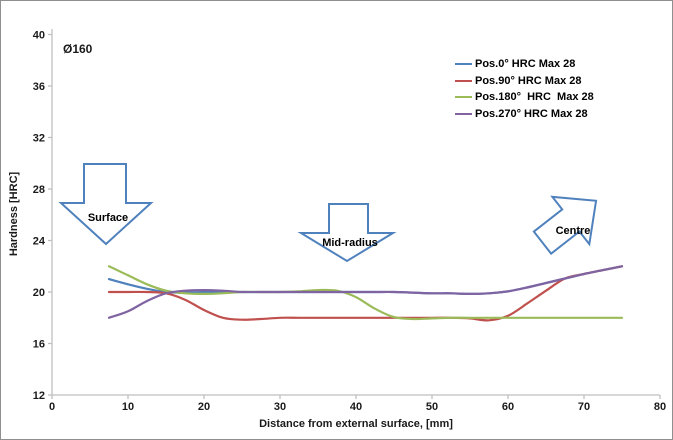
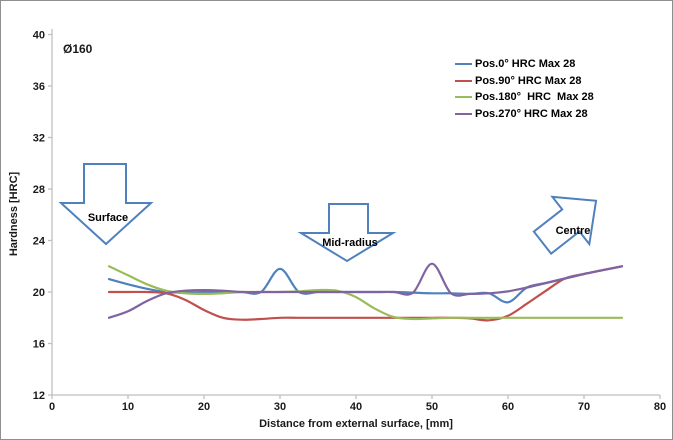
Pos.0° HRC Max 28/30: 20.0 -> 21.8
Pos.270° HRC Max 28/50: 19.9 -> 22.2
Pos.0° HRC Max 28/60: 20.1 -> 19.2
